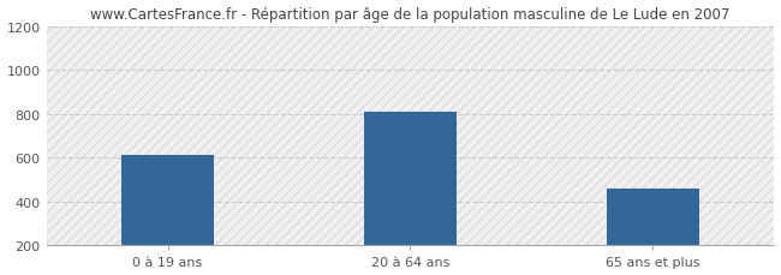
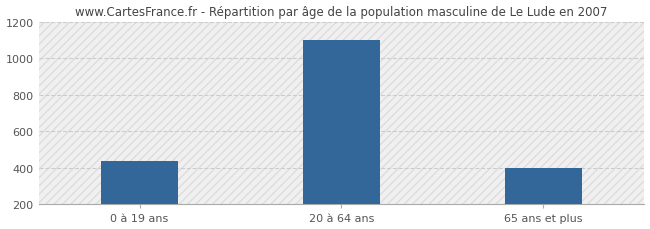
0 à 19 ans: 610 -> 440
20 à 64 ans: 810 -> 1100
65 ans et plus: 460 -> 400
